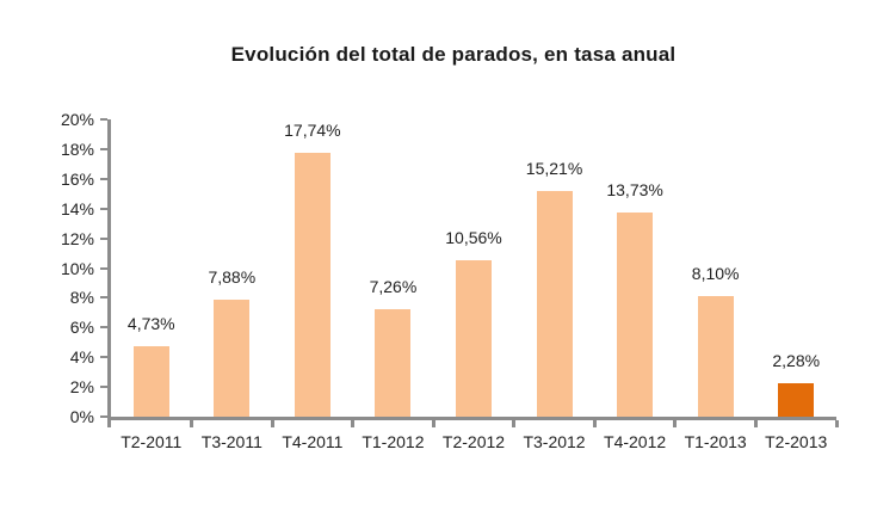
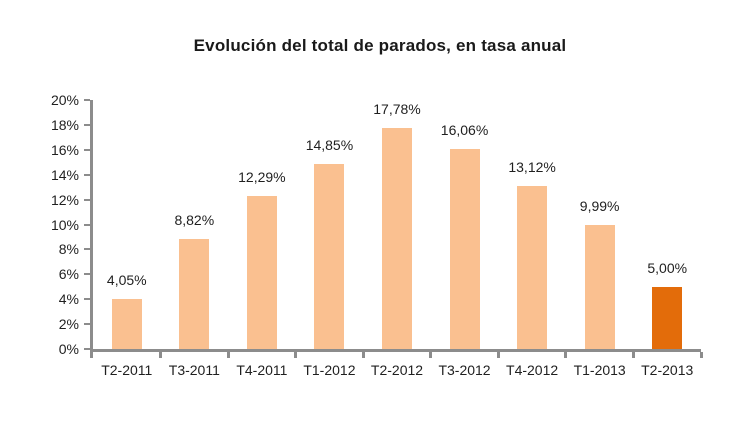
T2-2011: 4,73% -> 4,05%
T3-2011: 7,88% -> 8,82%
T4-2011: 17,74% -> 12,29%
T1-2012: 7,26% -> 14,85%
T2-2012: 10,56% -> 17,78%
T3-2012: 15,21% -> 16,06%
T4-2012: 13,73% -> 13,12%
T1-2013: 8,10% -> 9,99%
T2-2013: 2,28% -> 5,00%
